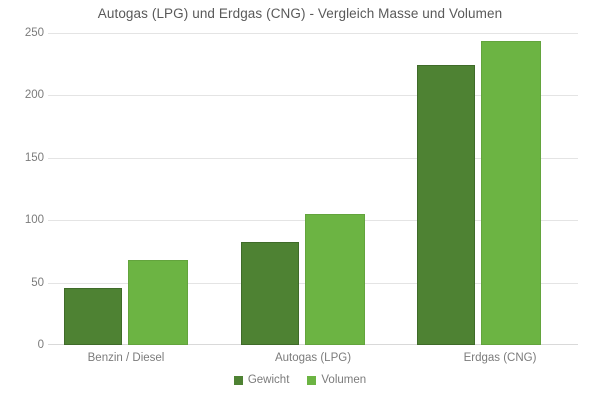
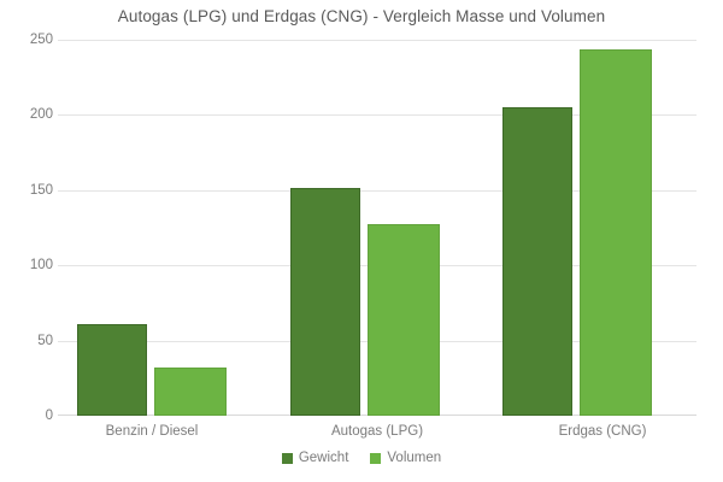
Gewicht/Benzin / Diesel: 46 -> 61
Volumen/Benzin / Diesel: 68 -> 32
Gewicht/Autogas (LPG): 83 -> 152
Volumen/Autogas (LPG): 105 -> 128
Gewicht/Erdgas (CNG): 225 -> 206
